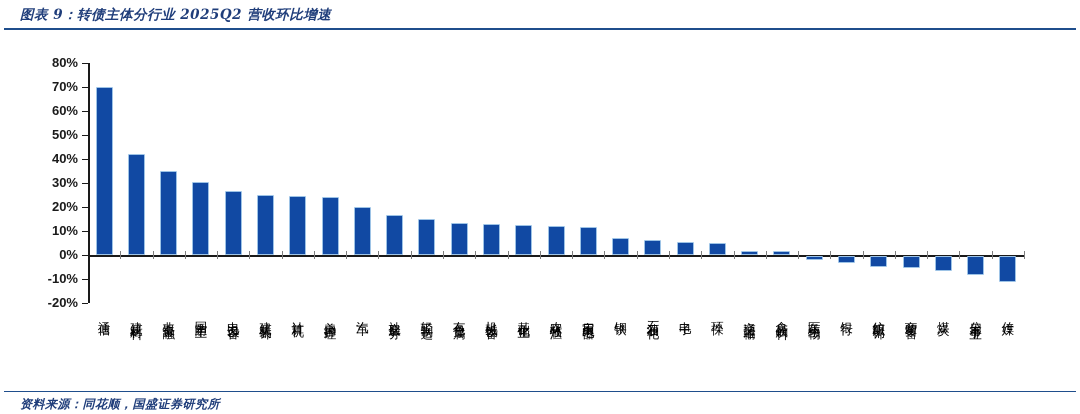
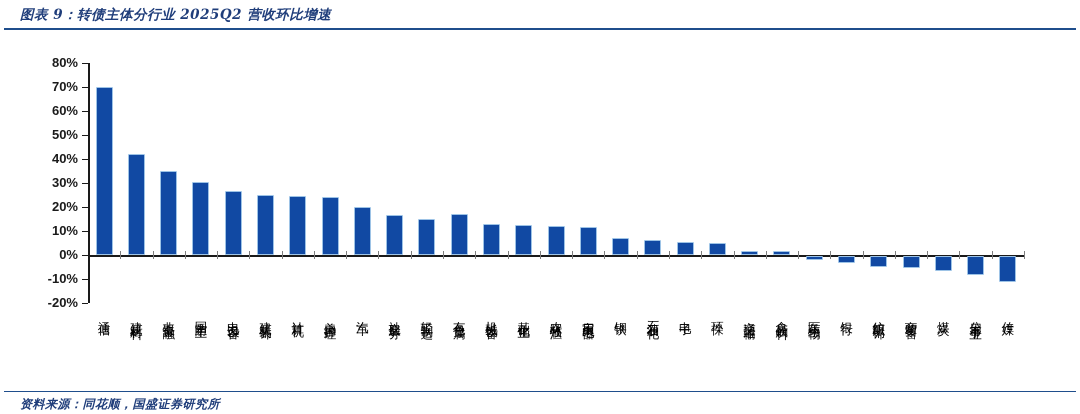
有色金属: 14% -> 17%
